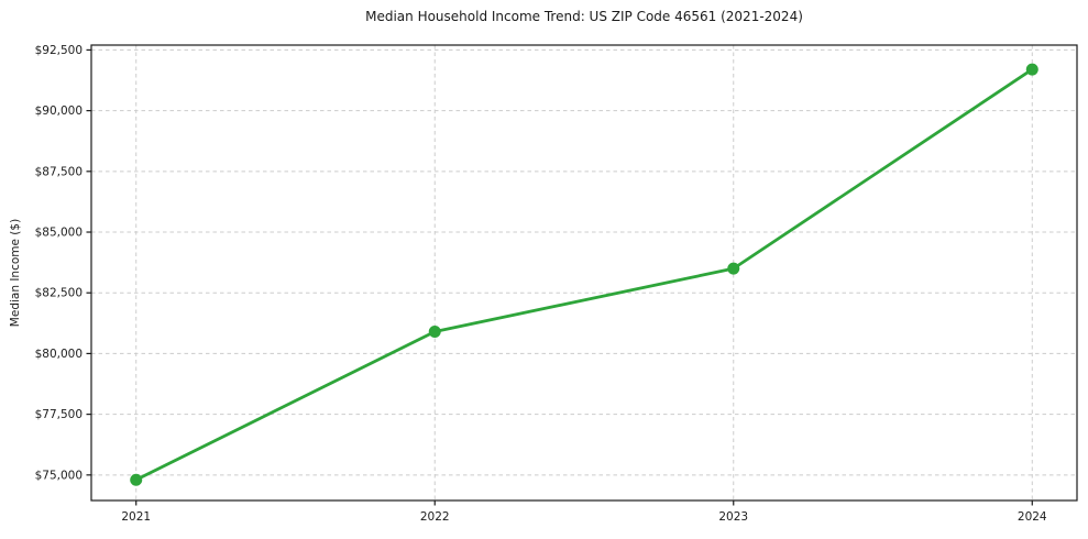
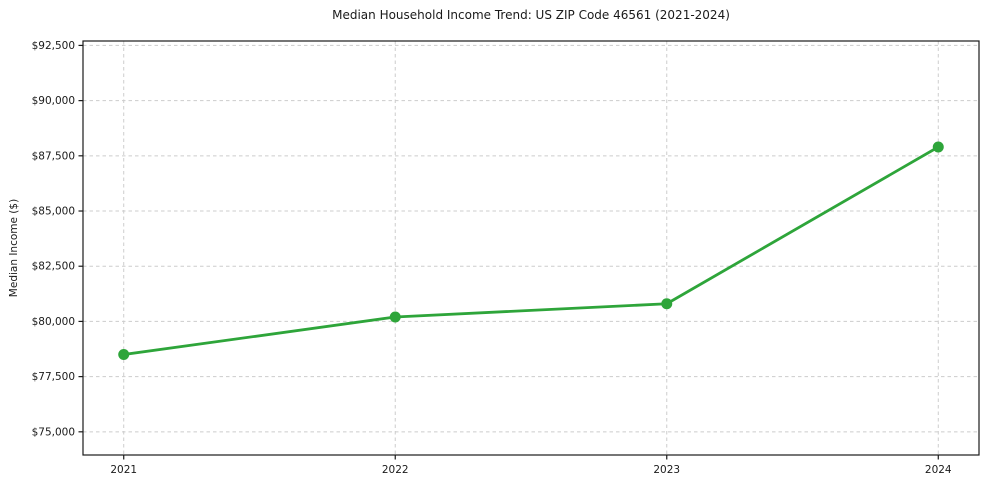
2021: $74800 -> $78500
2022: $80900 -> $80200
2023: $83500 -> $80800
2024: $91700 -> $87900
